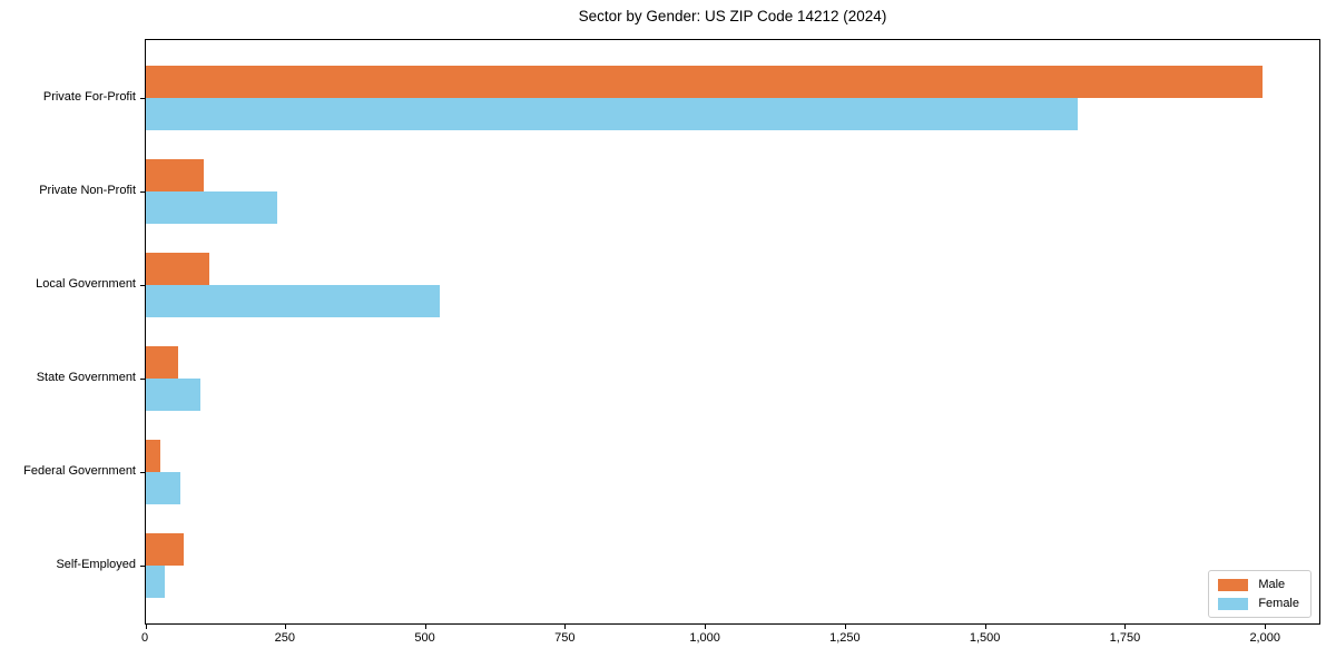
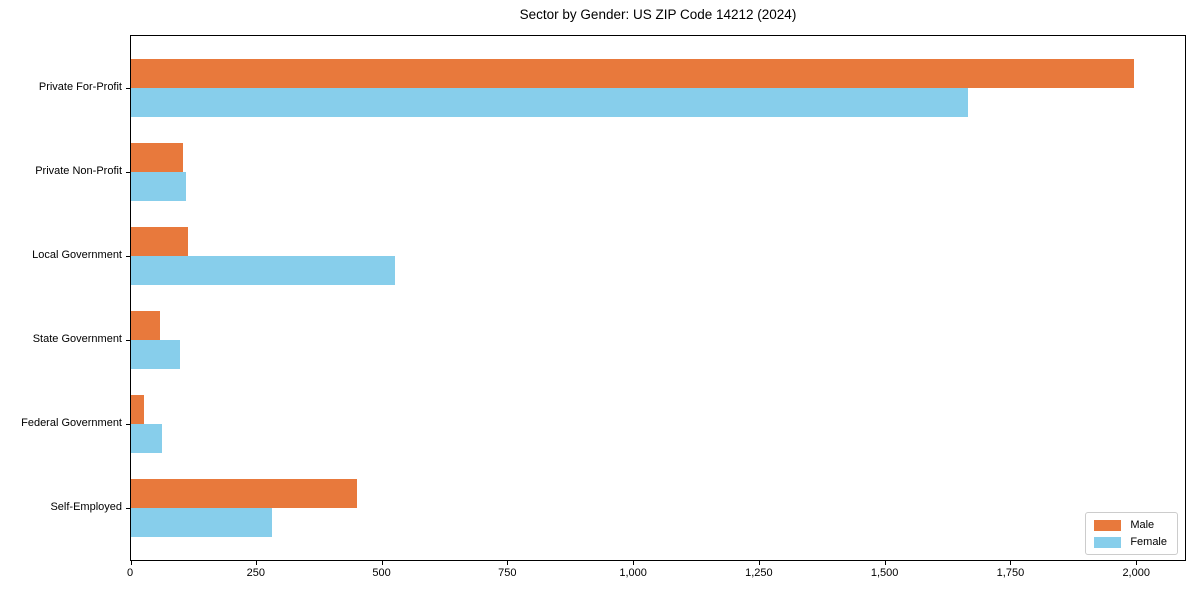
Female/Private Non-Profit: 230 -> 110
Male/Self-Employed: 70 -> 450
Female/Self-Employed: 30 -> 280
